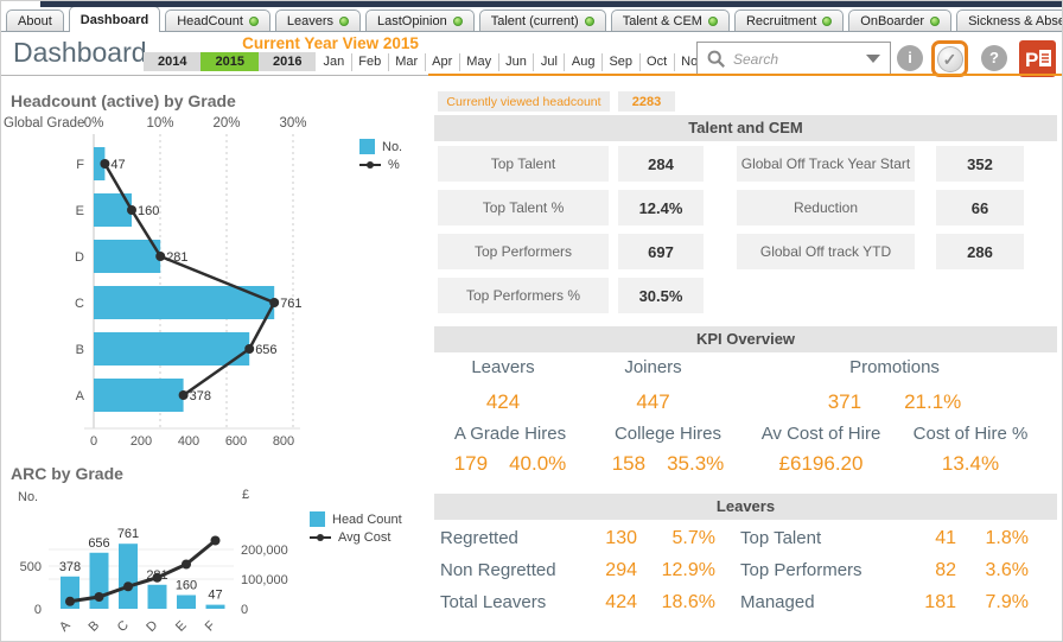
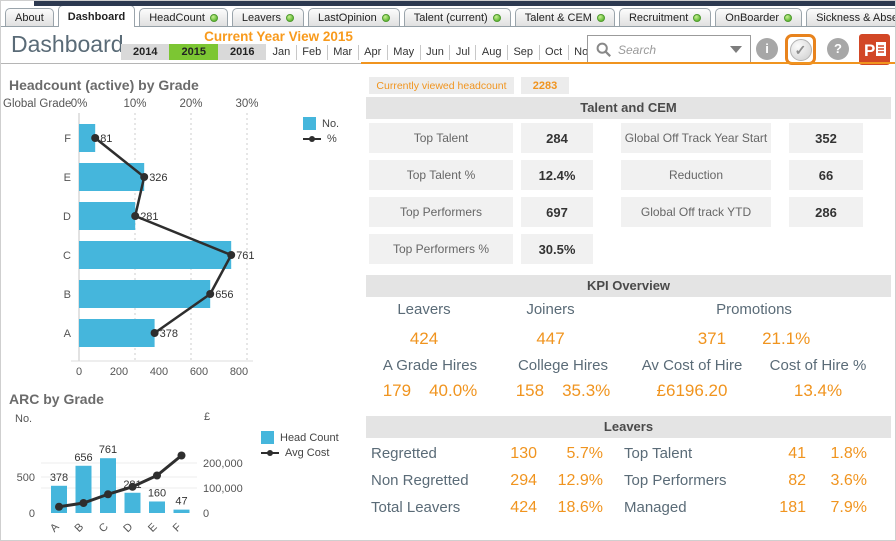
Headcount (active) by Grade/No./F: 47 -> 81
Headcount (active) by Grade/No./E: 160 -> 326
